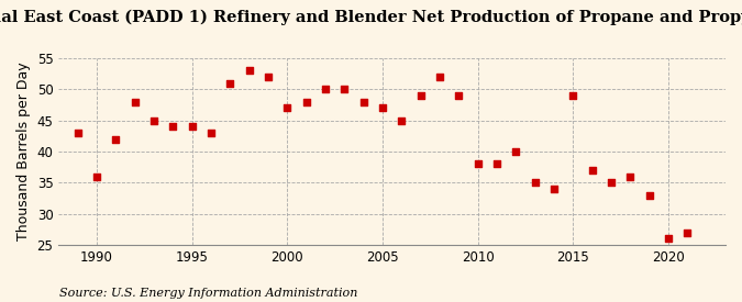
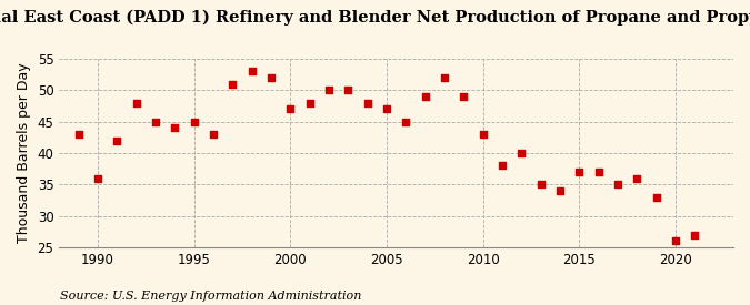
1995: 44 -> 45
2010: 38 -> 43
2015: 49 -> 37
